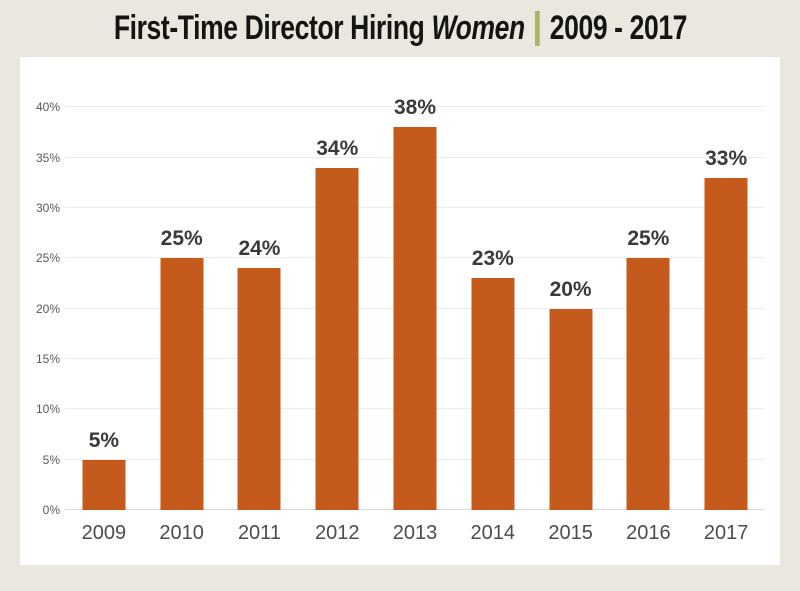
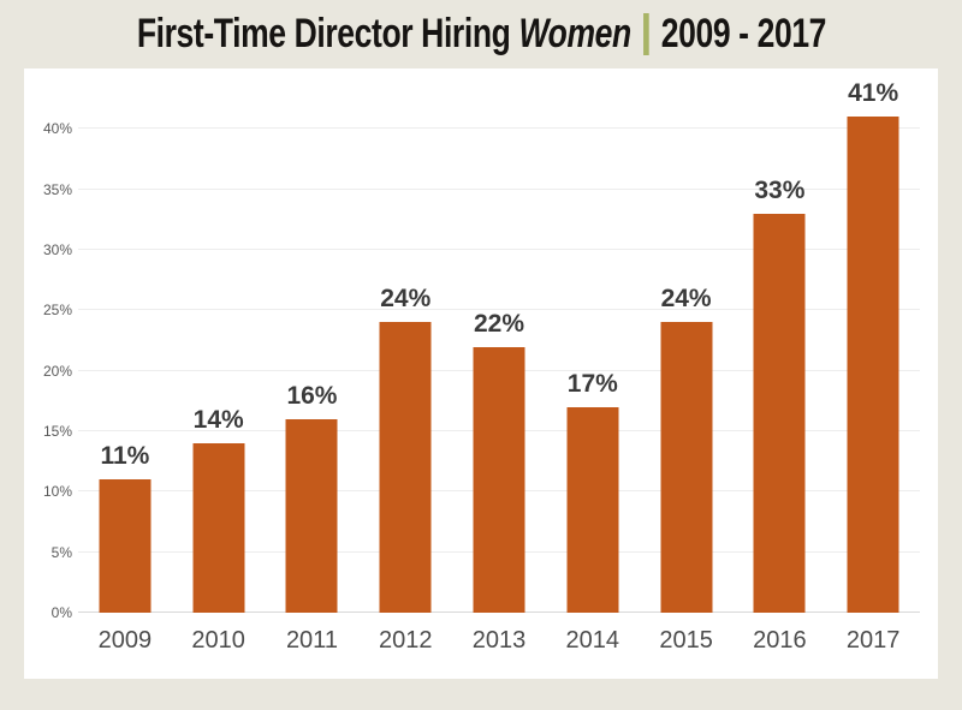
2009: 5% -> 11%
2010: 25% -> 14%
2011: 24% -> 16%
2012: 34% -> 24%
2013: 38% -> 22%
2014: 23% -> 17%
2015: 20% -> 24%
2016: 25% -> 33%
2017: 33% -> 41%
